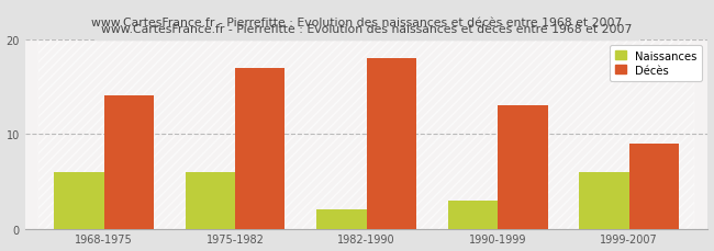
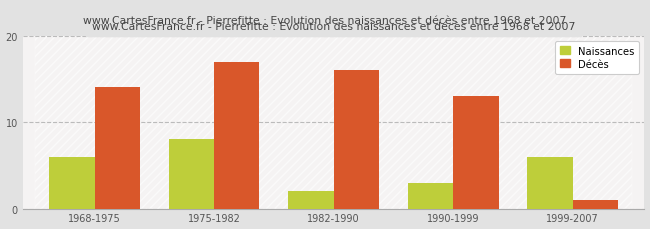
Naissances/1975-1982: 6 -> 8
Décès/1982-1990: 18 -> 16
Décès/1999-2007: 9 -> 1
